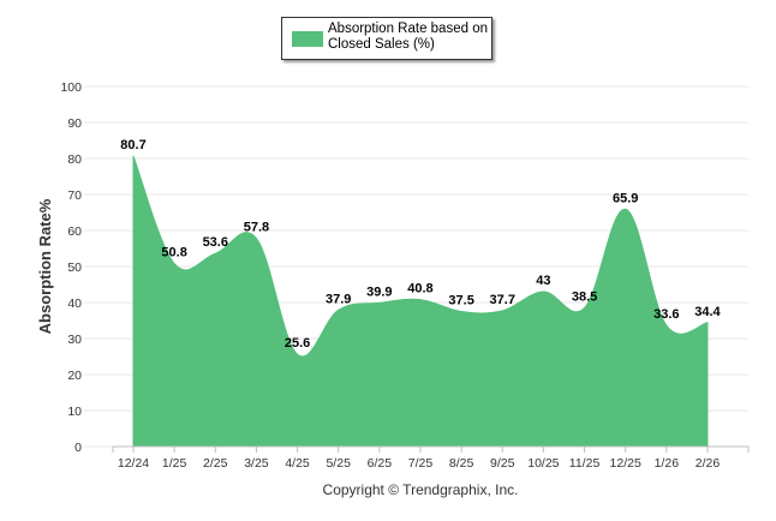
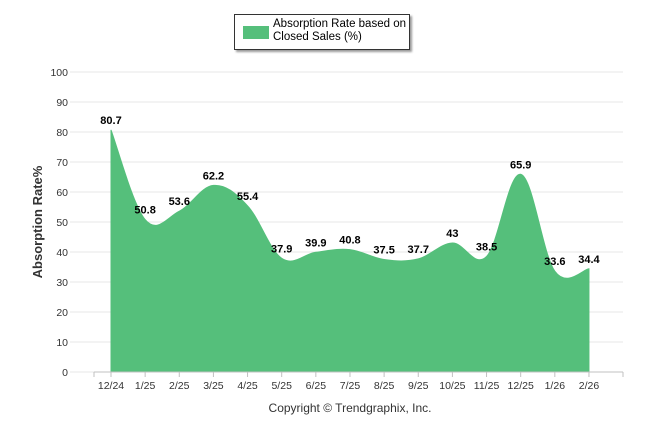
3/25: 57.8 -> 62.2
4/25: 25.6 -> 55.4
